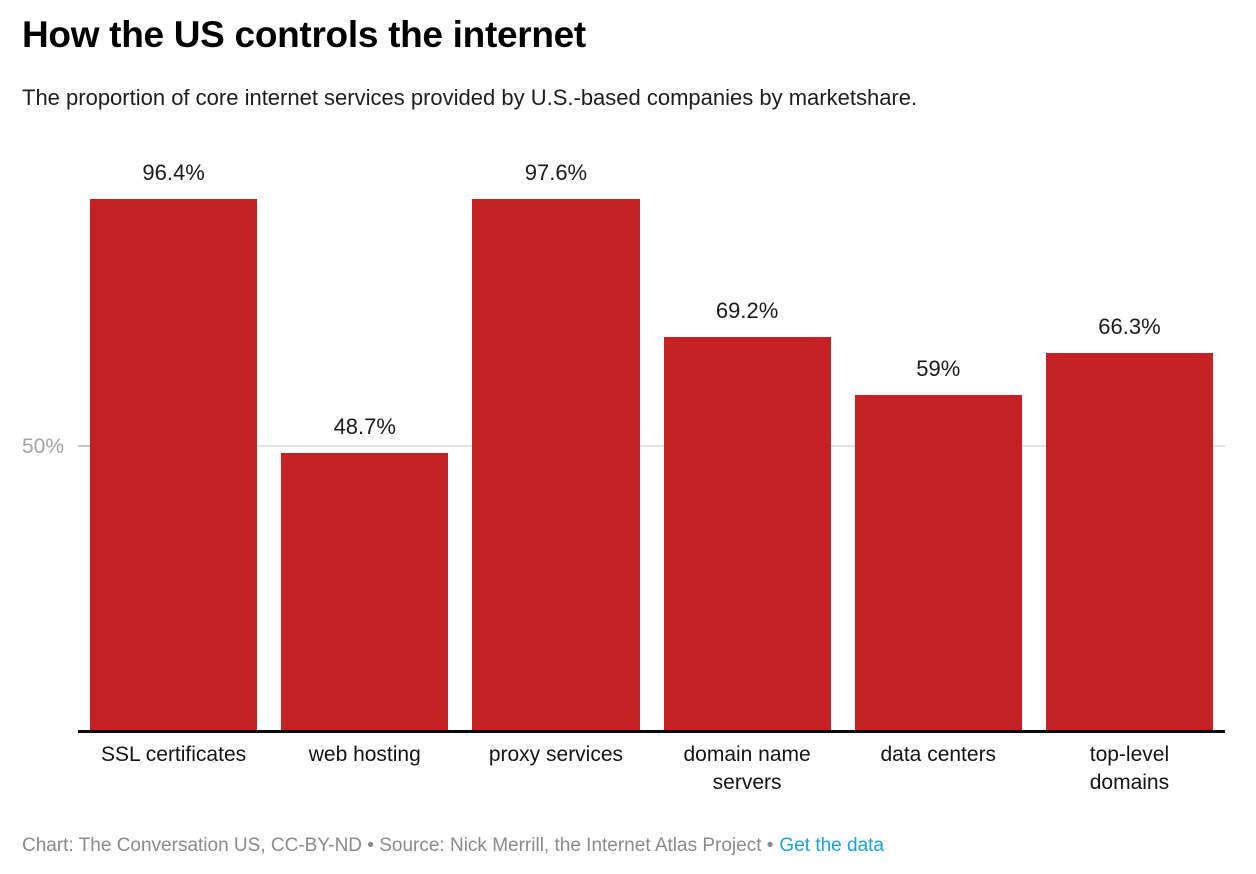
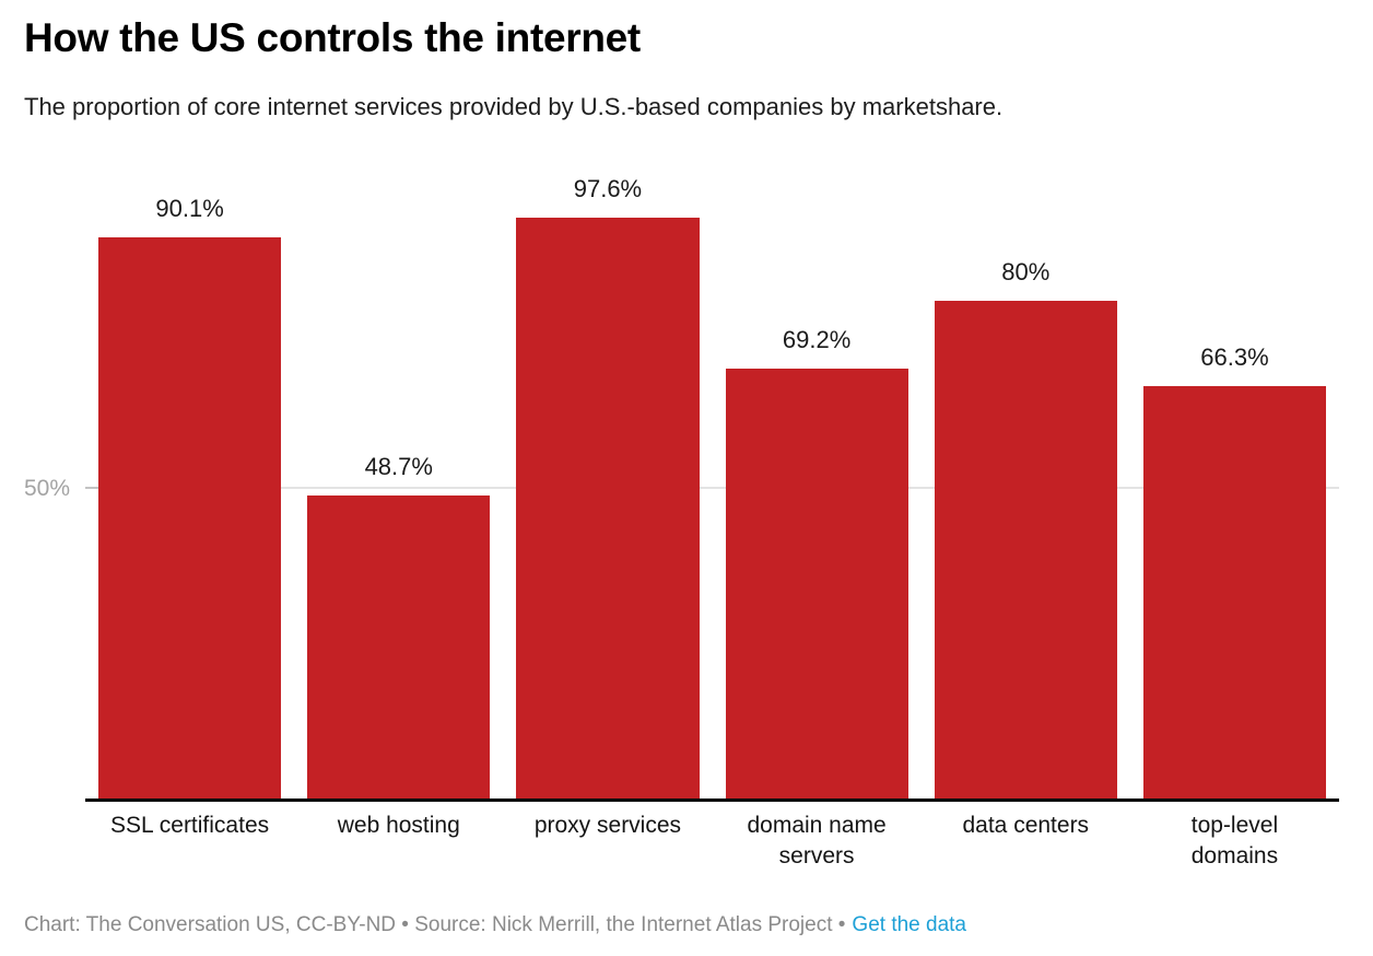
SSL certificates: 96.4% -> 90.1%
data centers: 59% -> 80%
